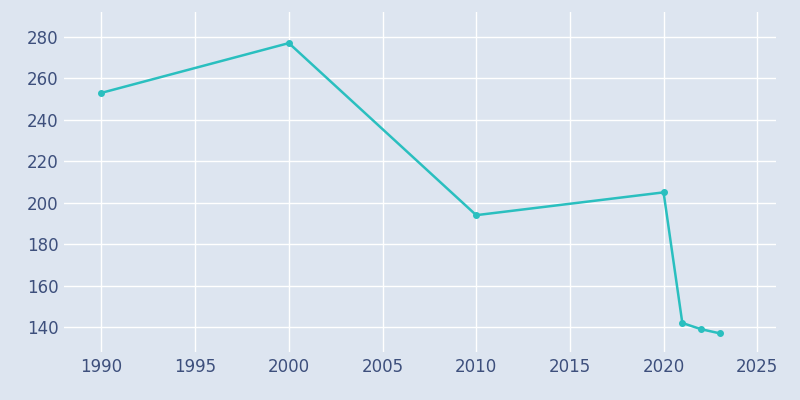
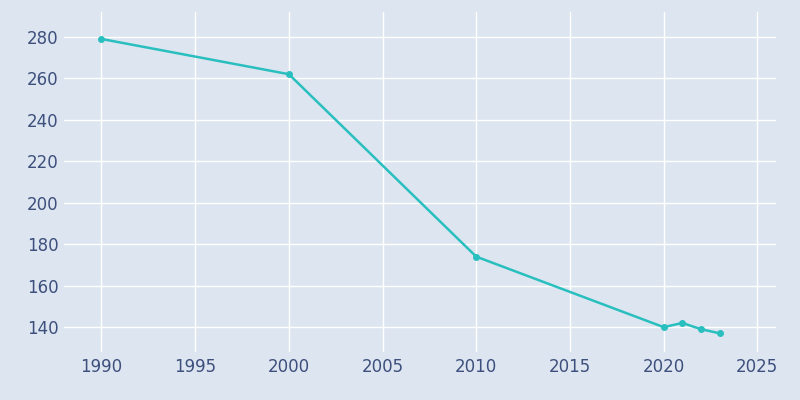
1990: 253 -> 279
2000: 277 -> 262
2010: 194 -> 174
2020: 205 -> 140
